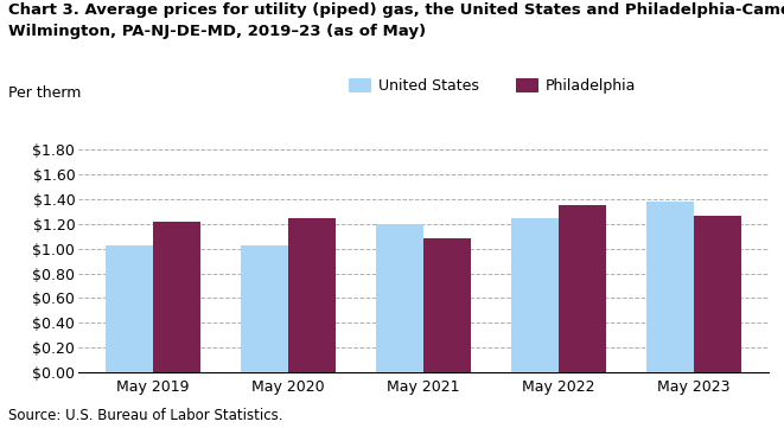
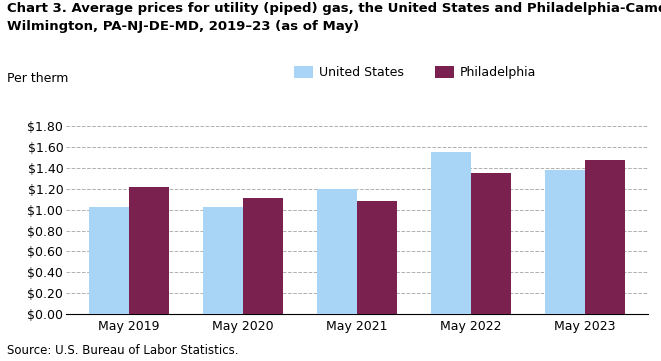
Philadelphia/May 2020: $1.25 -> $1.11
United States/May 2022: $1.25 -> $1.55
Philadelphia/May 2023: $1.27 -> $1.48
